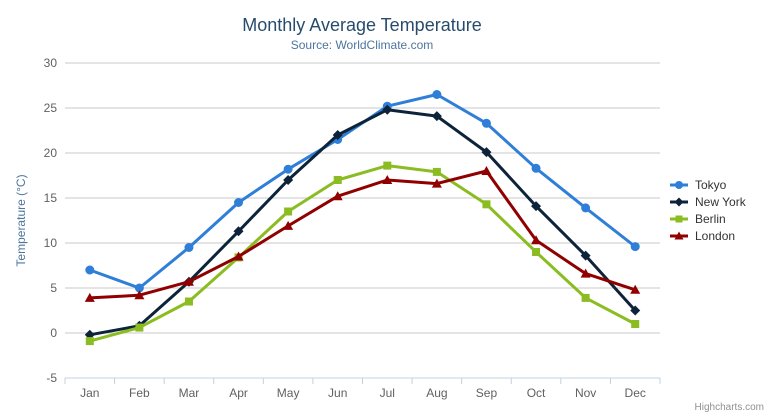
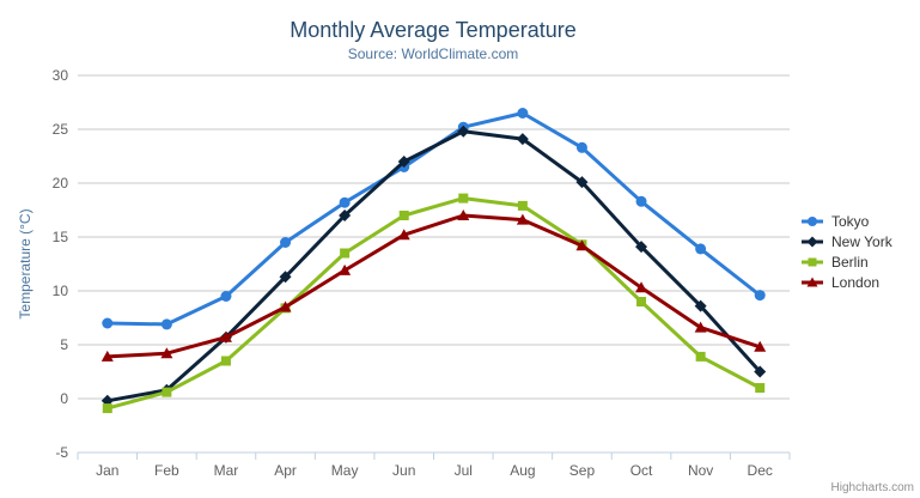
Tokyo/Feb: 5 -> 7
London/Sep: 18 -> 14
